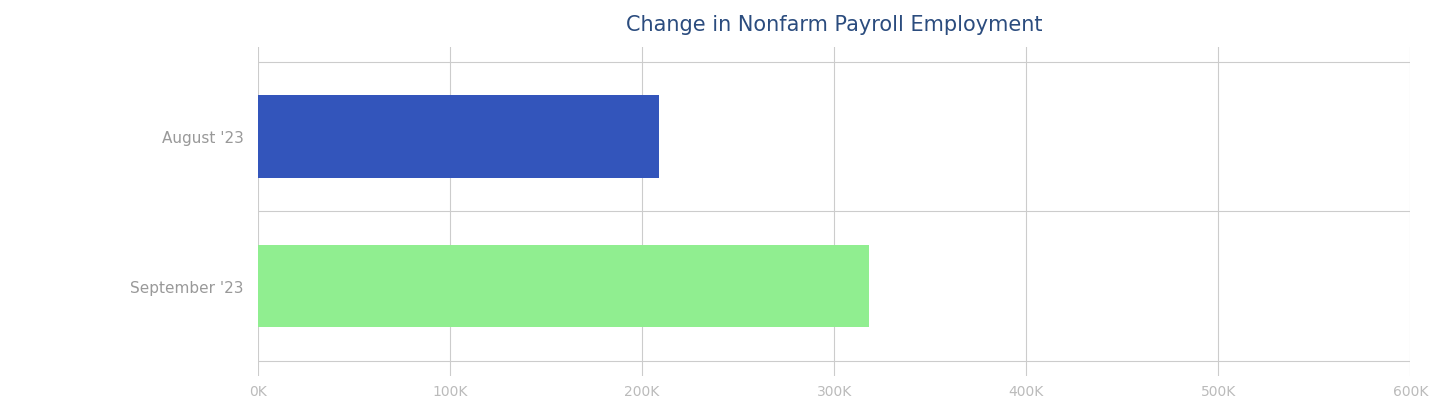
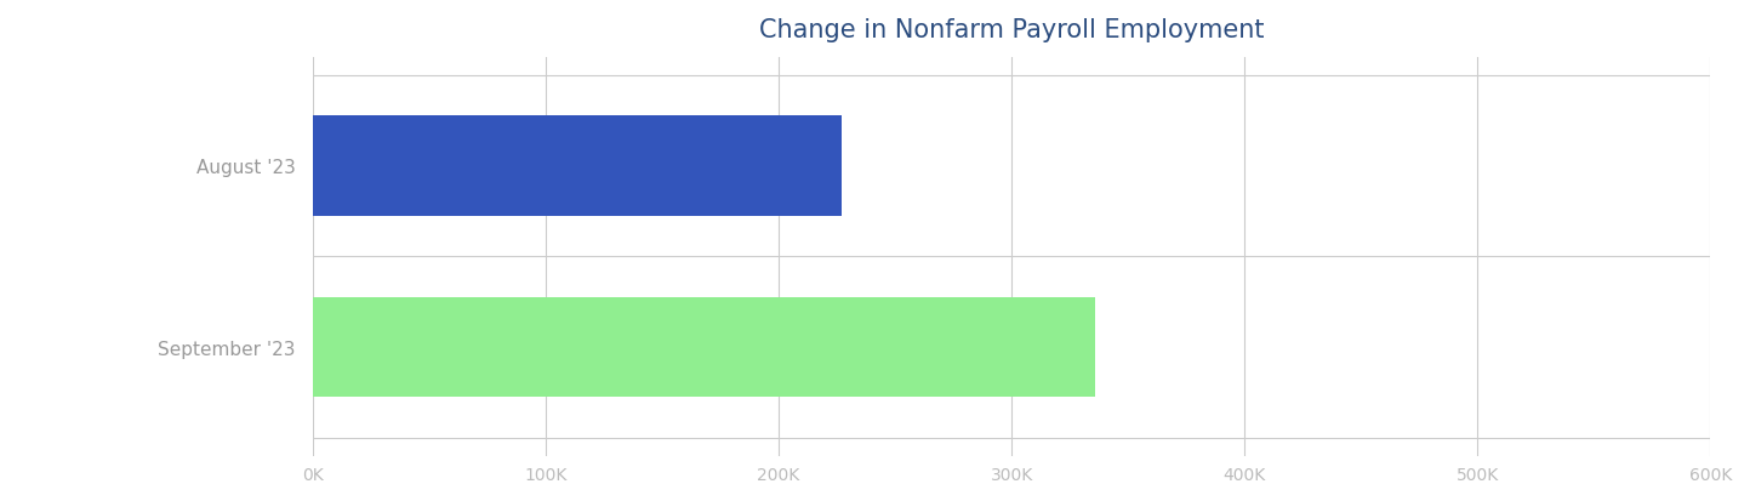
August '23: 209K -> 227K
September '23: 318K -> 336K
